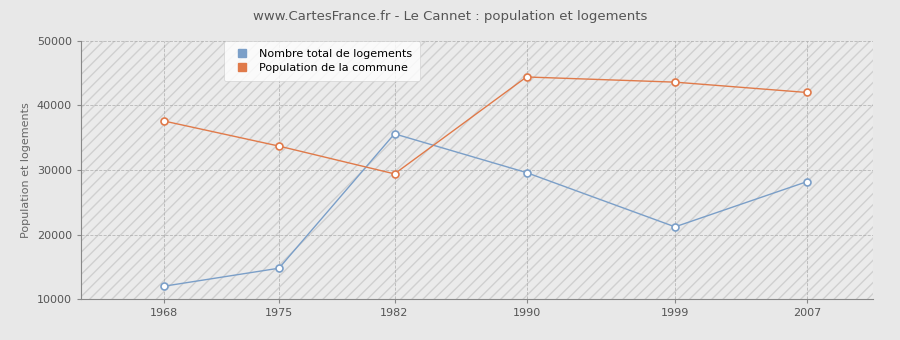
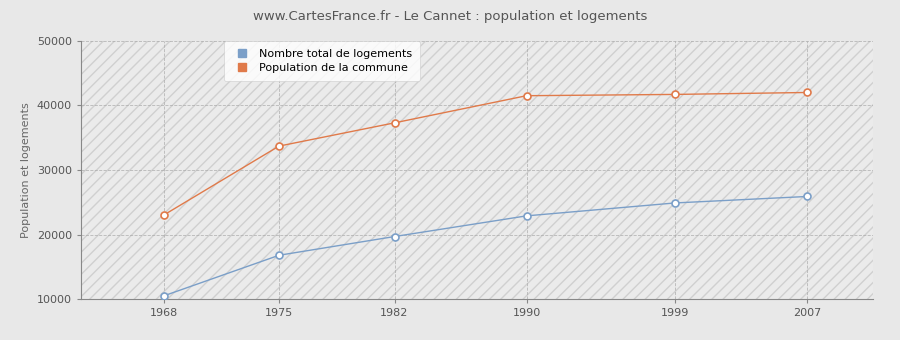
Nombre total de logements/1968: 12000 -> 10500
Population de la commune/1968: 37600 -> 23000
Nombre total de logements/1975: 14800 -> 16800
Nombre total de logements/1982: 35600 -> 19700
Population de la commune/1982: 29400 -> 37300
Nombre total de logements/1990: 29600 -> 22900
Population de la commune/1990: 44400 -> 41500
Nombre total de logements/1999: 21200 -> 24900
Population de la commune/1999: 43600 -> 41700
Nombre total de logements/2007: 28200 -> 25900
